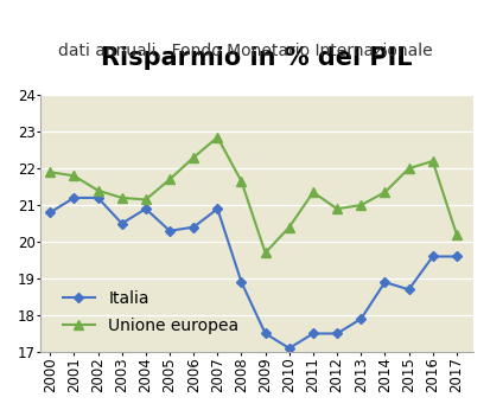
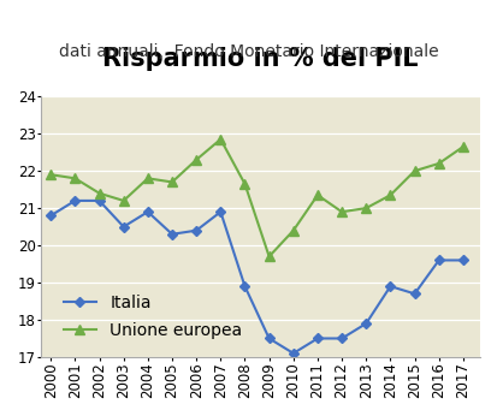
Unione europea/2004: 21.15 -> 21.80
Unione europea/2017: 20.20 -> 22.65
